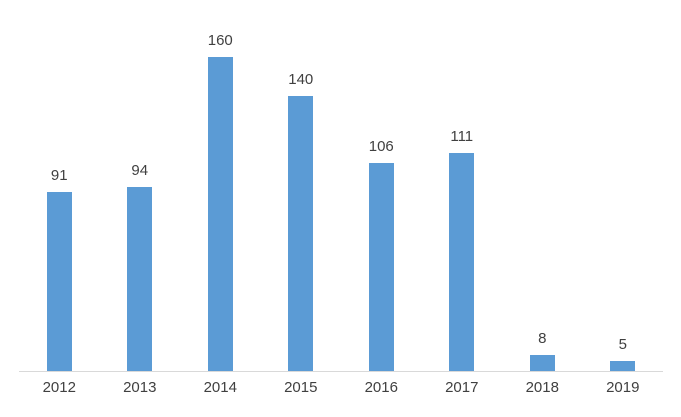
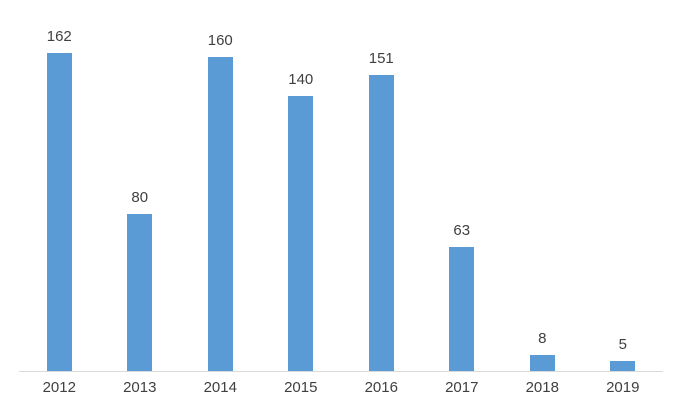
2012: 91 -> 162
2013: 94 -> 80
2016: 106 -> 151
2017: 111 -> 63
